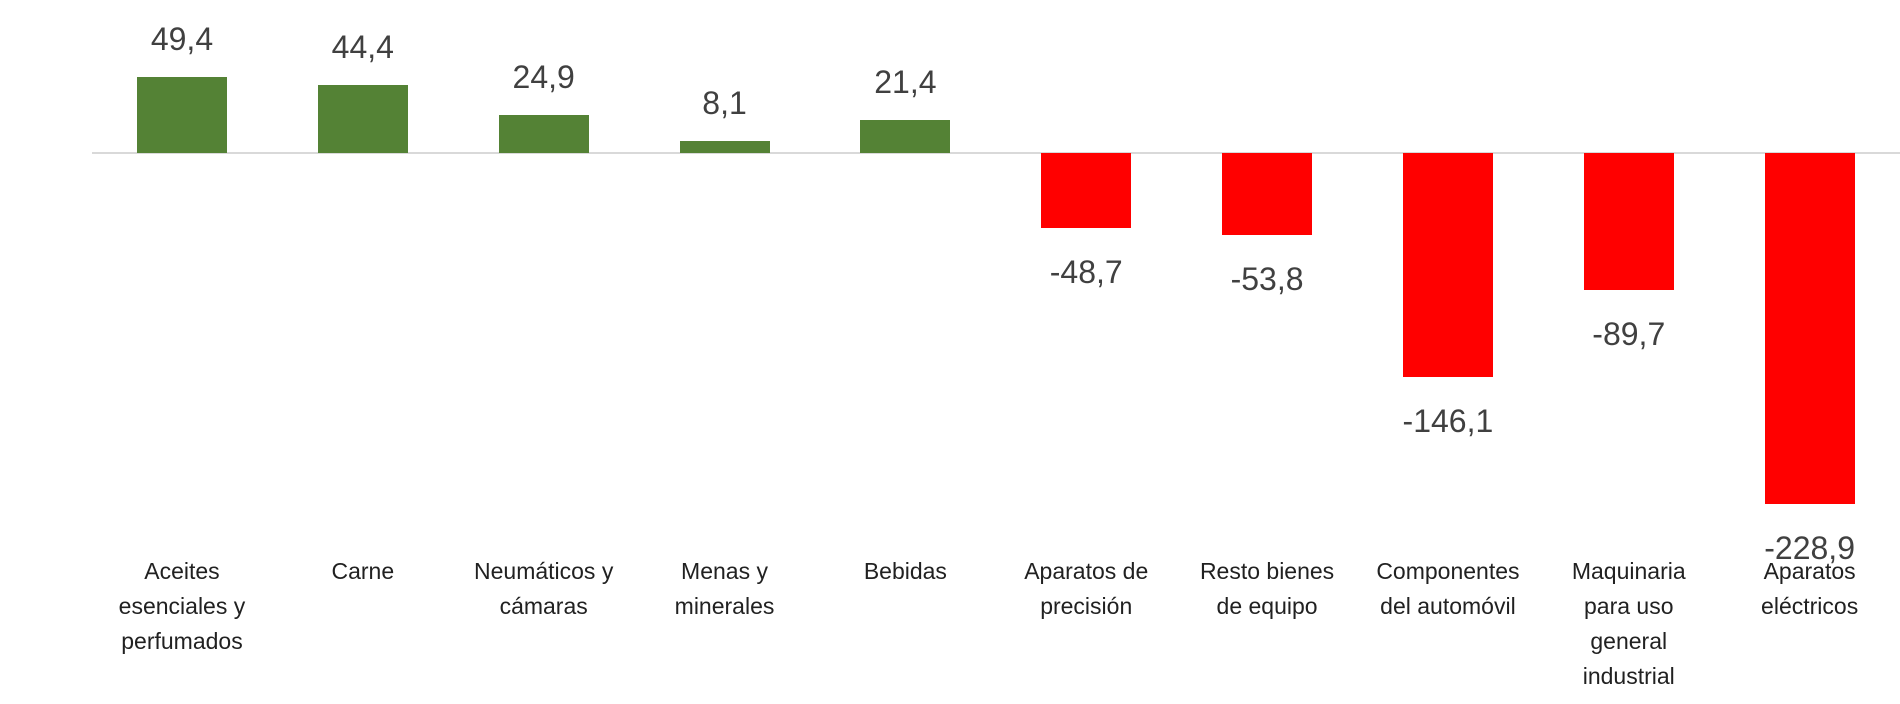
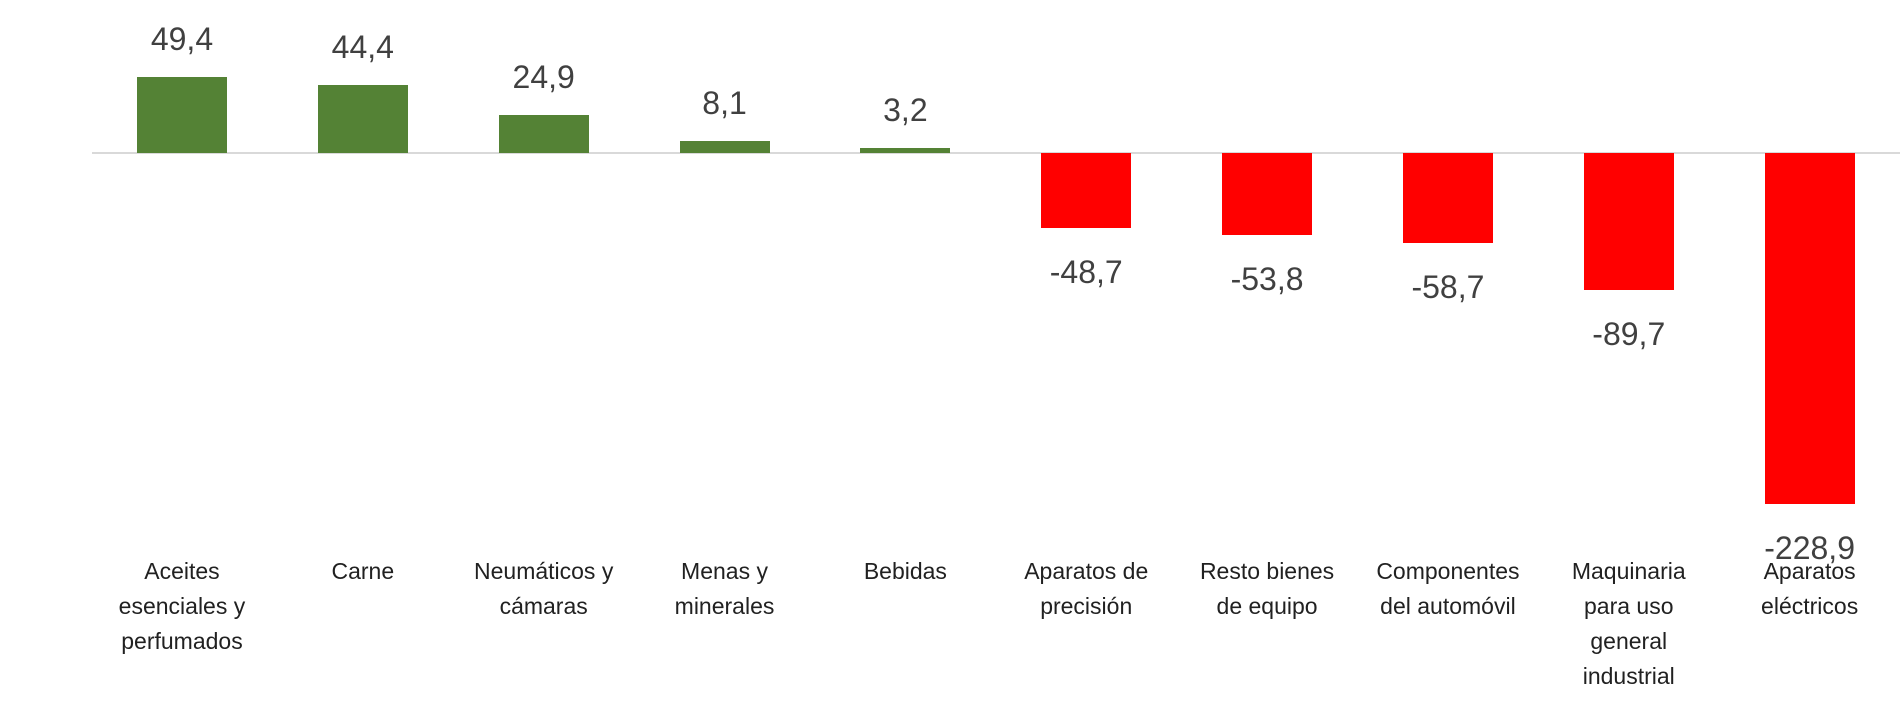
Bebidas: 21,4 -> 3,2
Componentes del automóvil: -146,1 -> -58,7
